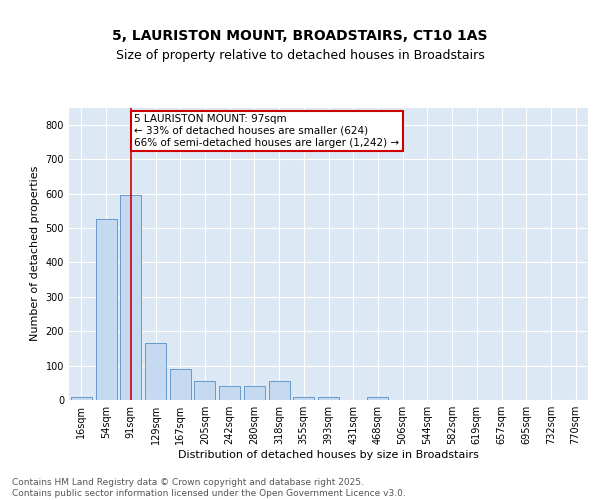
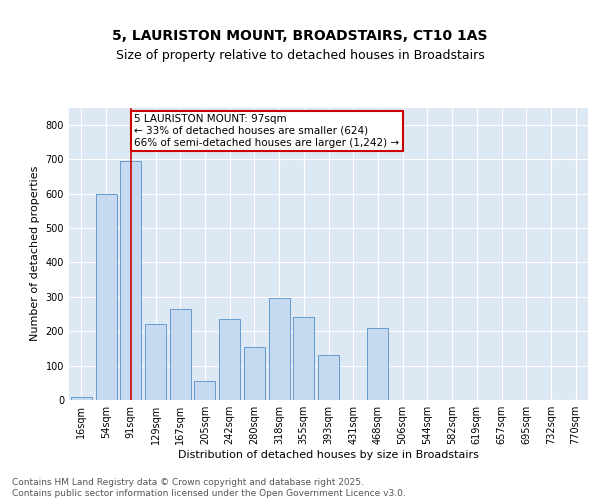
54sqm: 527 -> 600
91sqm: 595 -> 695
129sqm: 165 -> 220
167sqm: 90 -> 265
242sqm: 40 -> 235
280sqm: 40 -> 155
318sqm: 55 -> 295
355sqm: 10 -> 240
393sqm: 10 -> 130
468sqm: 10 -> 210
